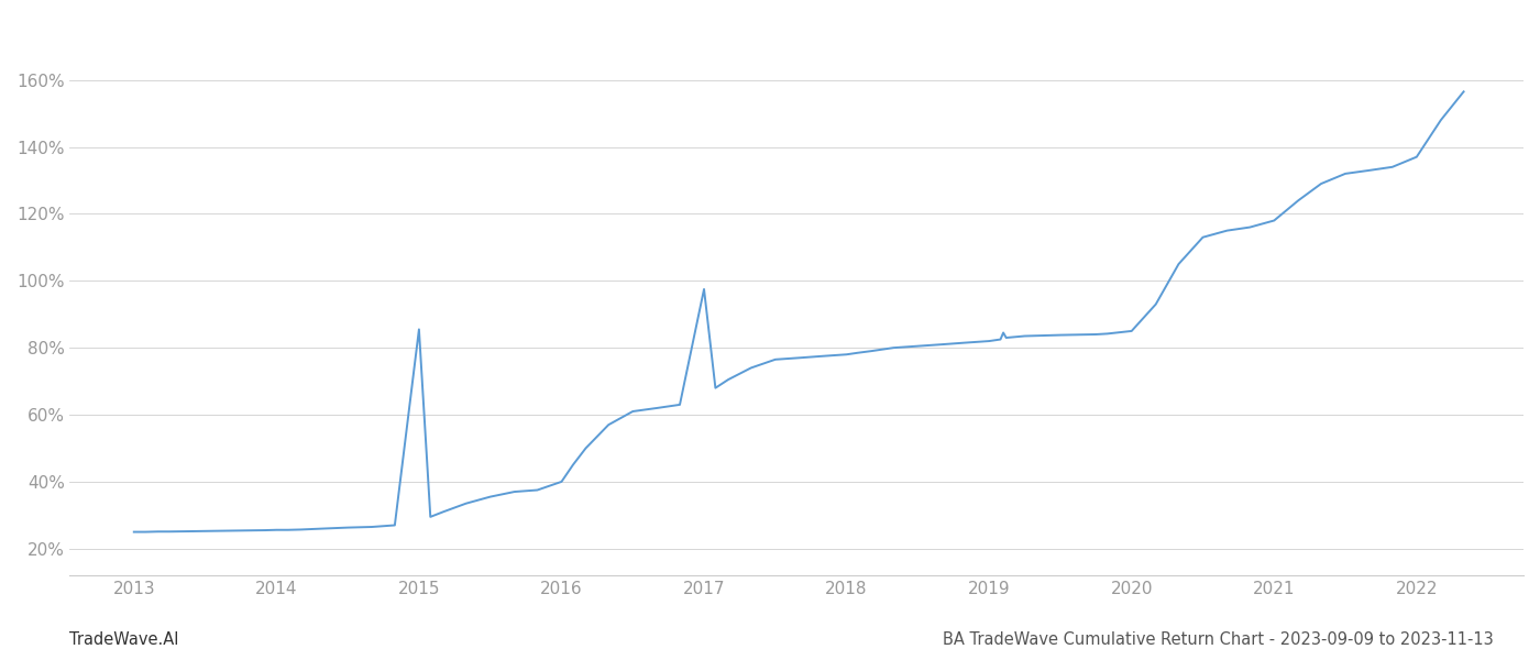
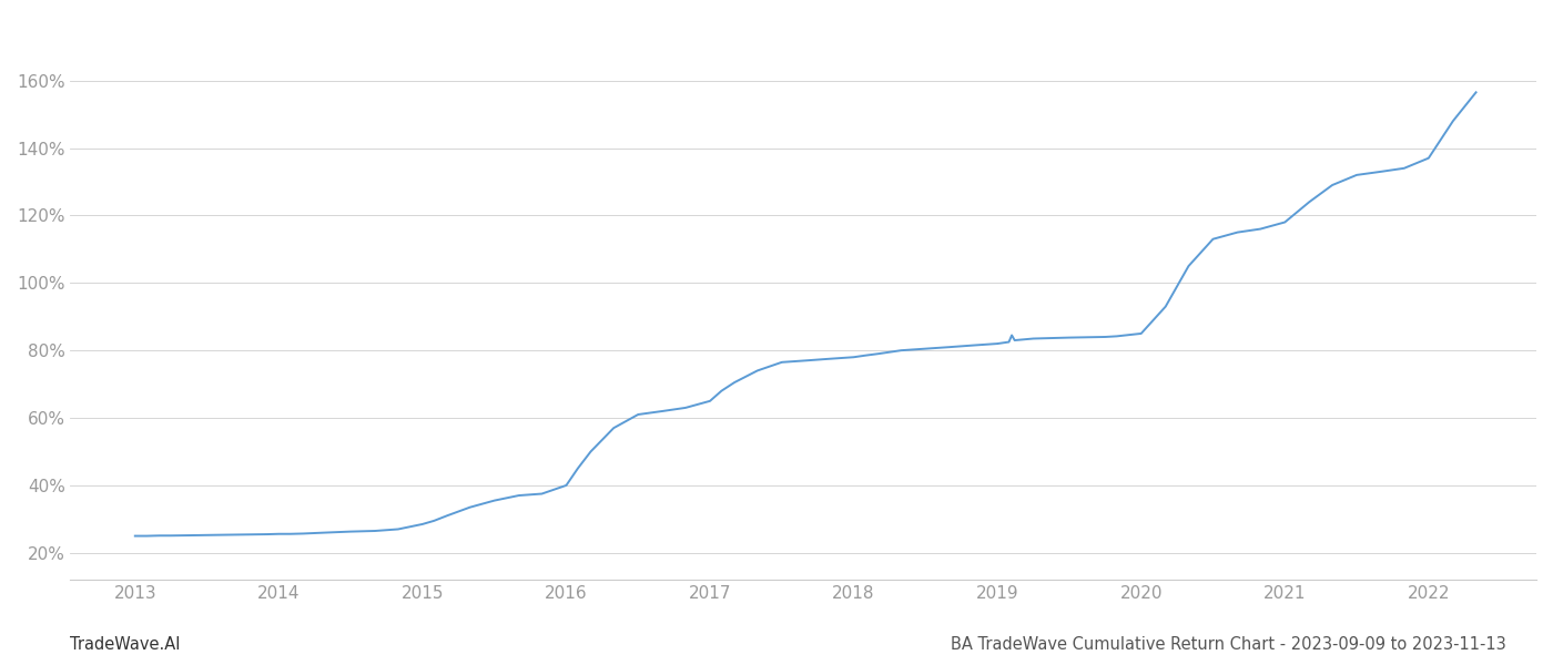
2015: 85.5% -> 28.5%
2017: 97.5% -> 65.0%
